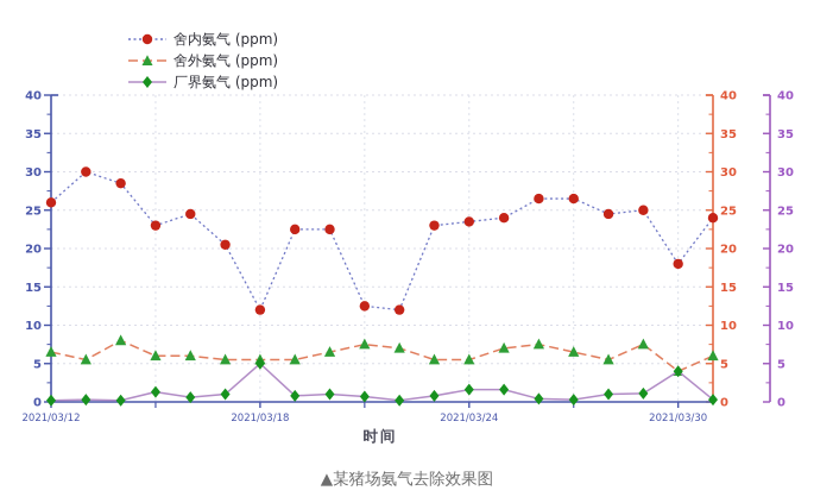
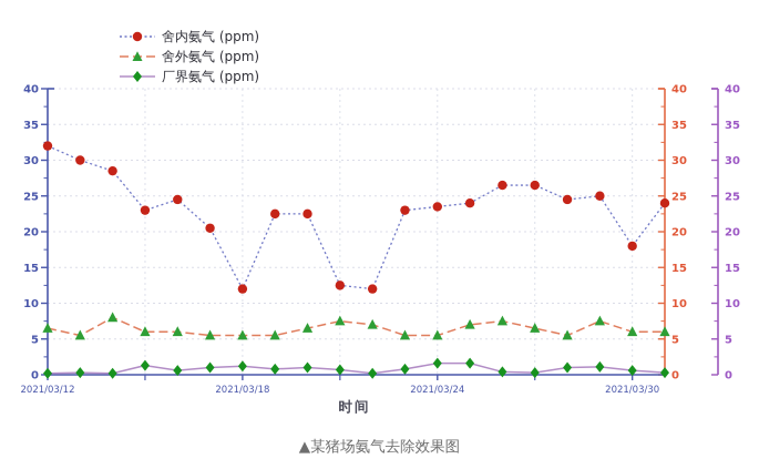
舍内氨气 (ppm)/2021/03/12: 26 -> 32
厂界氨气 (ppm)/2021/03/18: 5 -> 1
舍外氨气 (ppm)/2021/03/30: 4 -> 6
厂界氨气 (ppm)/2021/03/30: 4 -> 1
